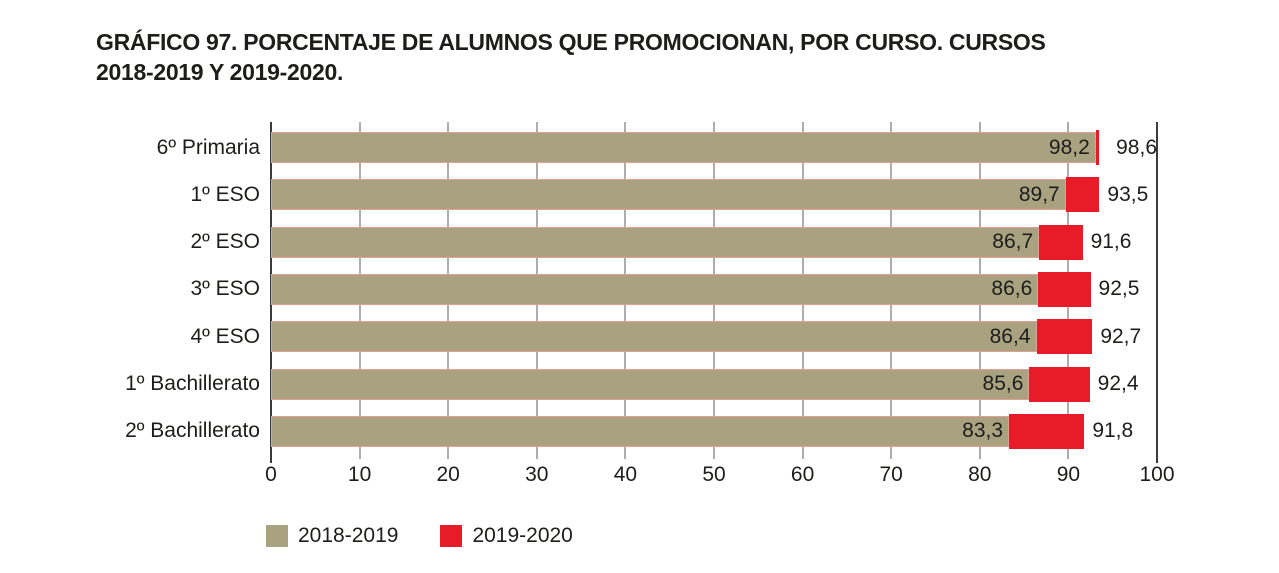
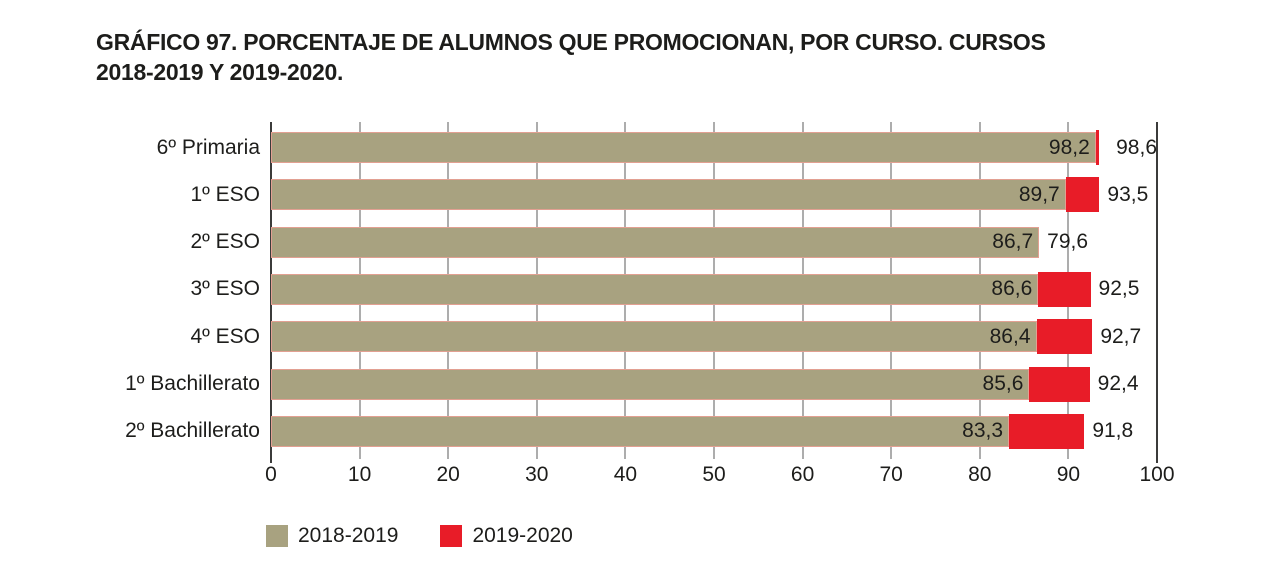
2019-2020/2º ESO: 91,6 -> 79,6
